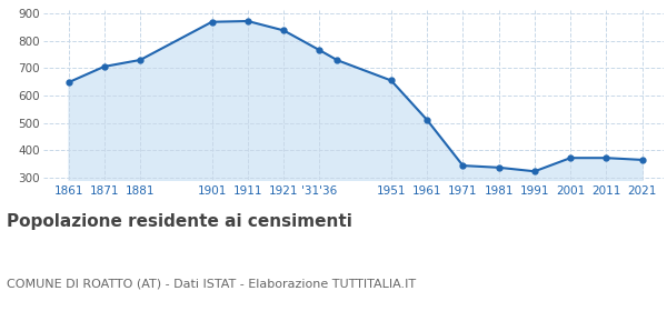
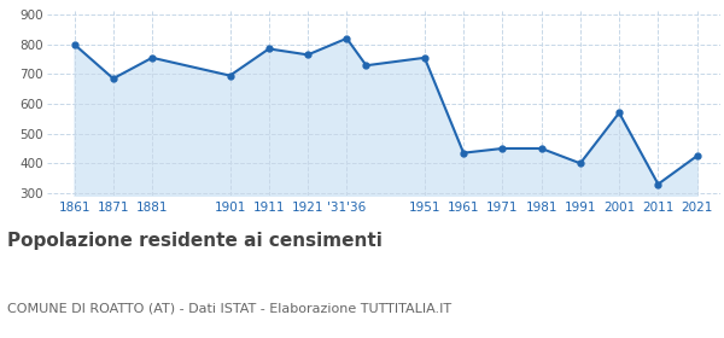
1861: 648 -> 800
1871: 706 -> 685
1881: 730 -> 755
1901: 869 -> 695
1911: 872 -> 785
1921: 838 -> 765
'31'36: 766 -> 820
1951: 655 -> 755
1961: 511 -> 435
1971: 344 -> 450
1981: 337 -> 450
1991: 323 -> 400
2001: 372 -> 570
2011: 372 -> 330
2021: 365 -> 425
